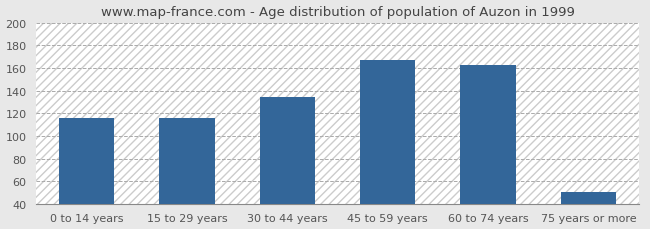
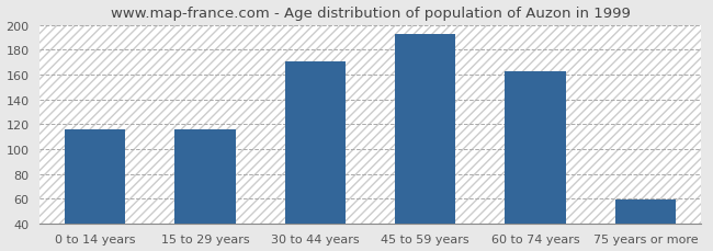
30 to 44 years: 134 -> 171
45 to 59 years: 167 -> 193
75 years or more: 50 -> 59
